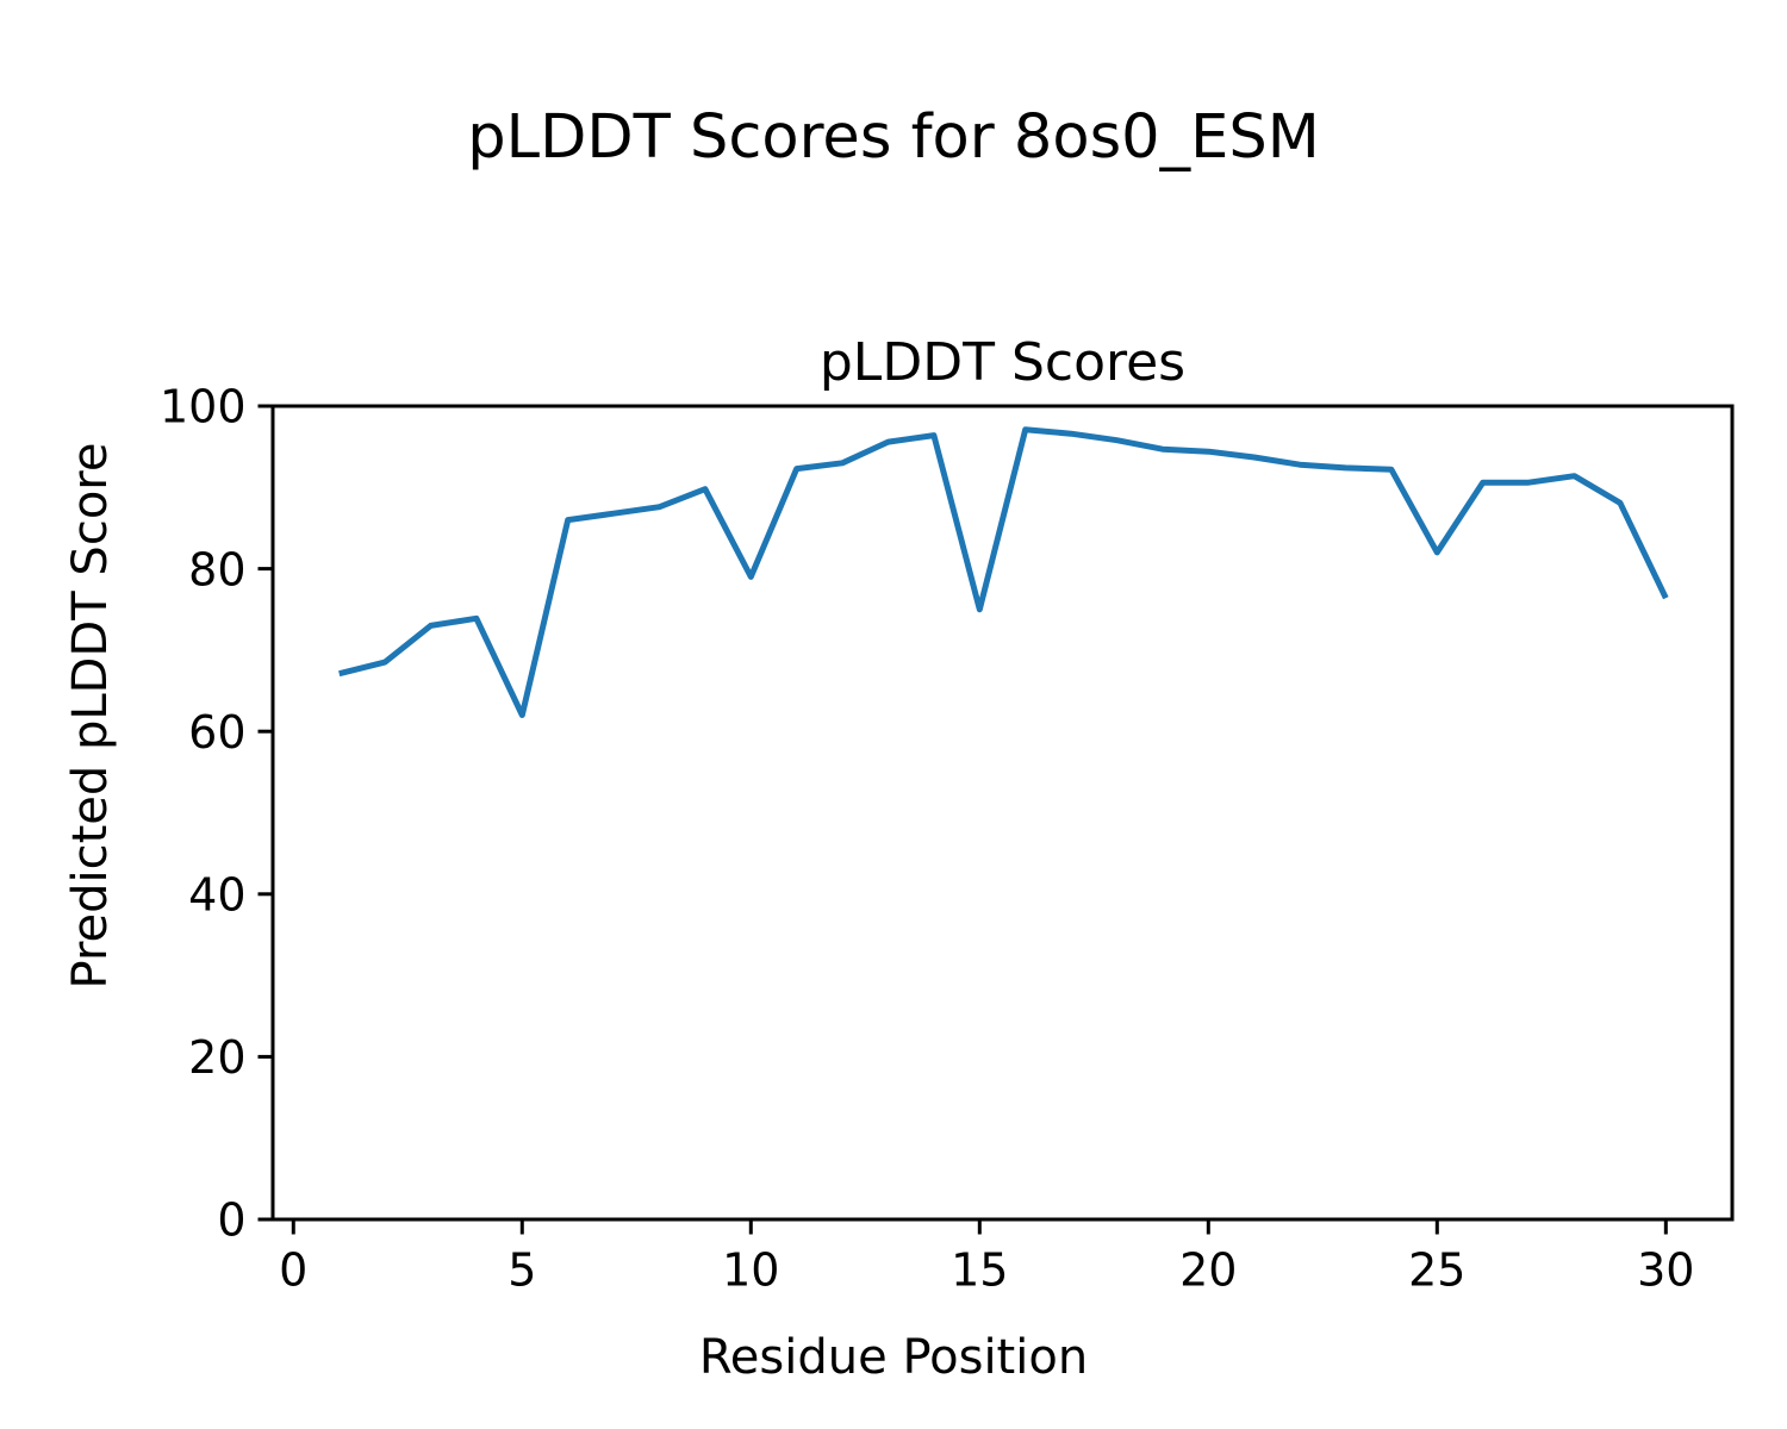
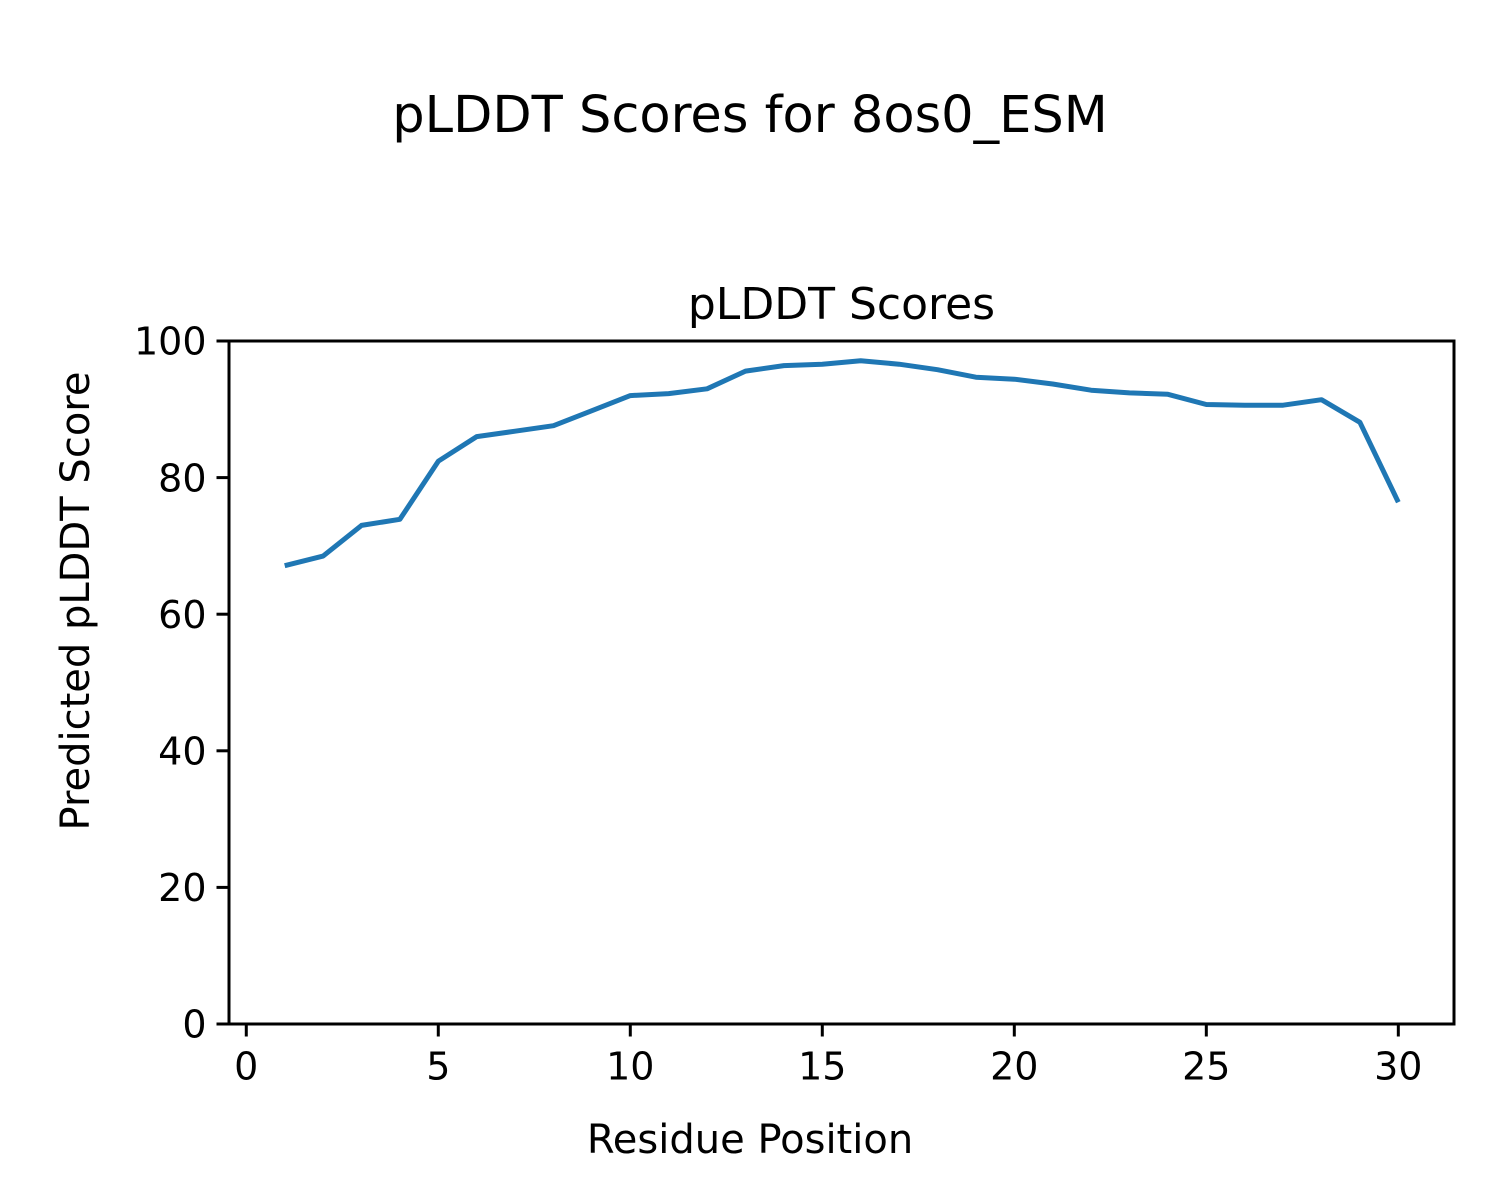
5: 62 -> 82
10: 79 -> 92
15: 75 -> 97
25: 82 -> 91
